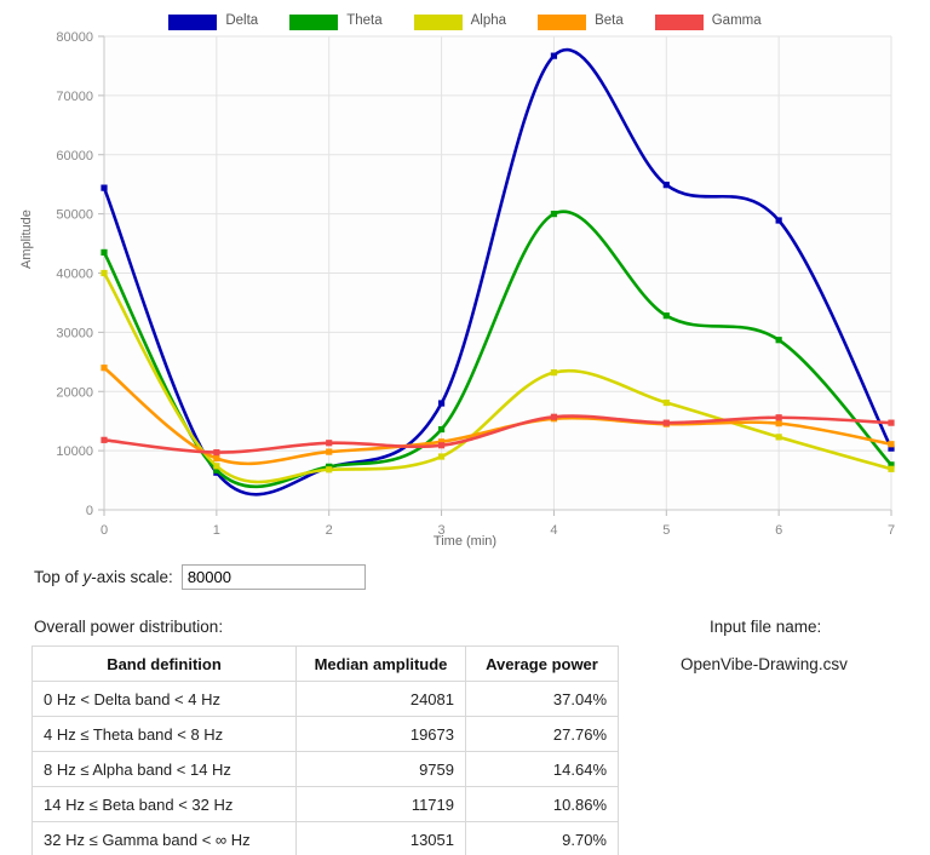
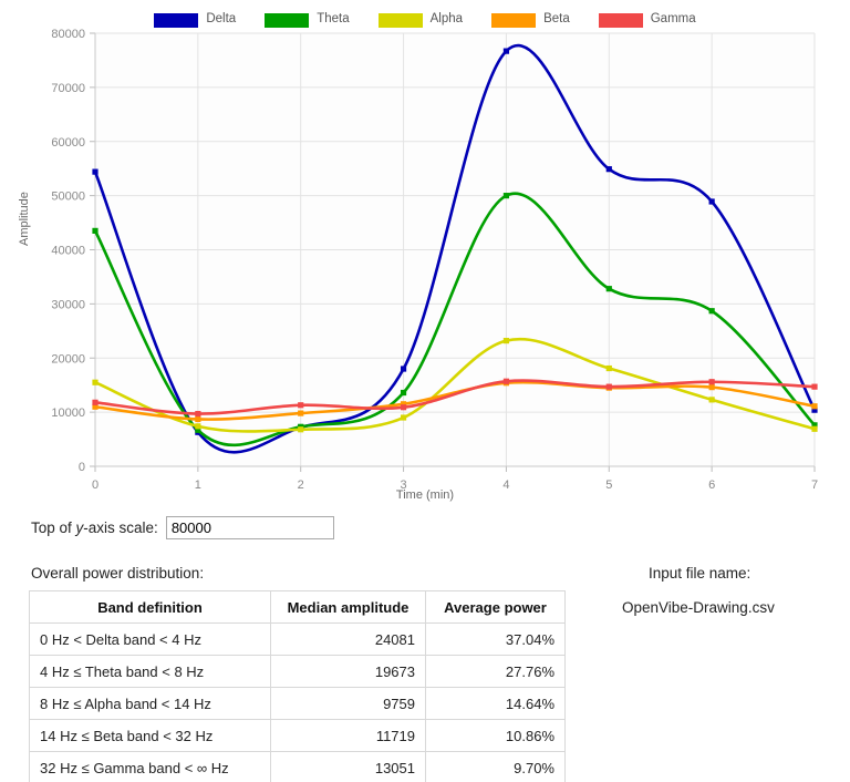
Alpha/0: 40000 -> 16000
Beta/0: 24000 -> 11000
